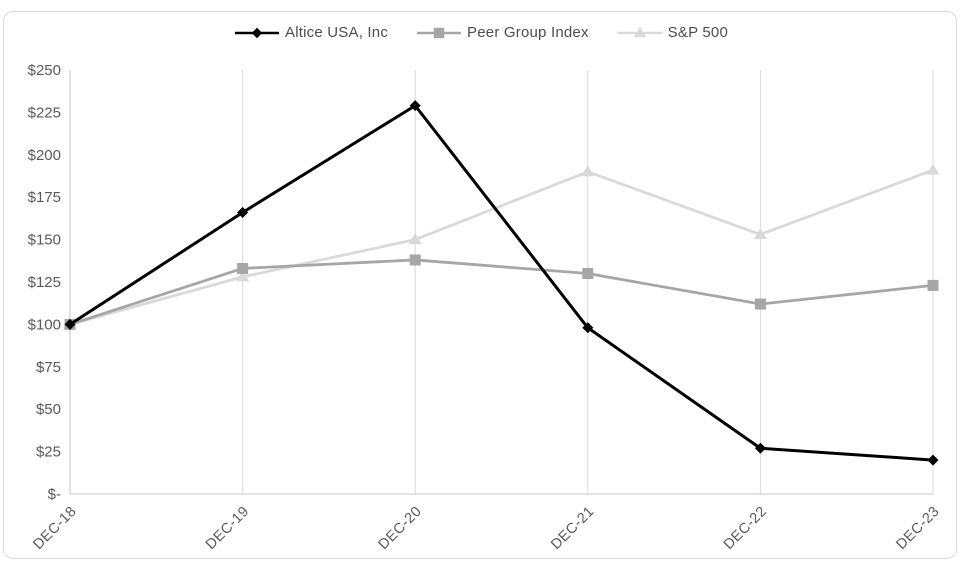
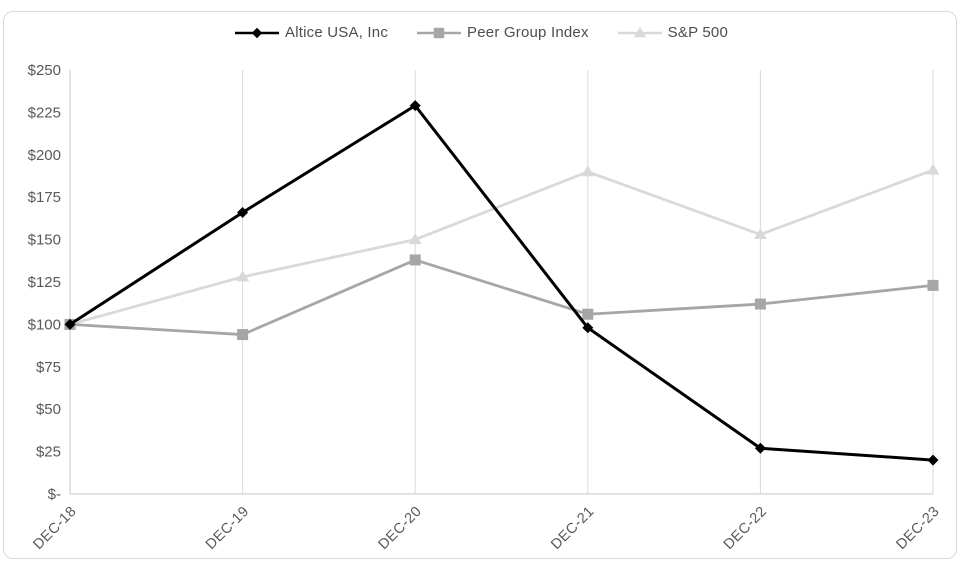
Peer Group Index/DEC-19: $133 -> $94
Peer Group Index/DEC-21: $130 -> $106
